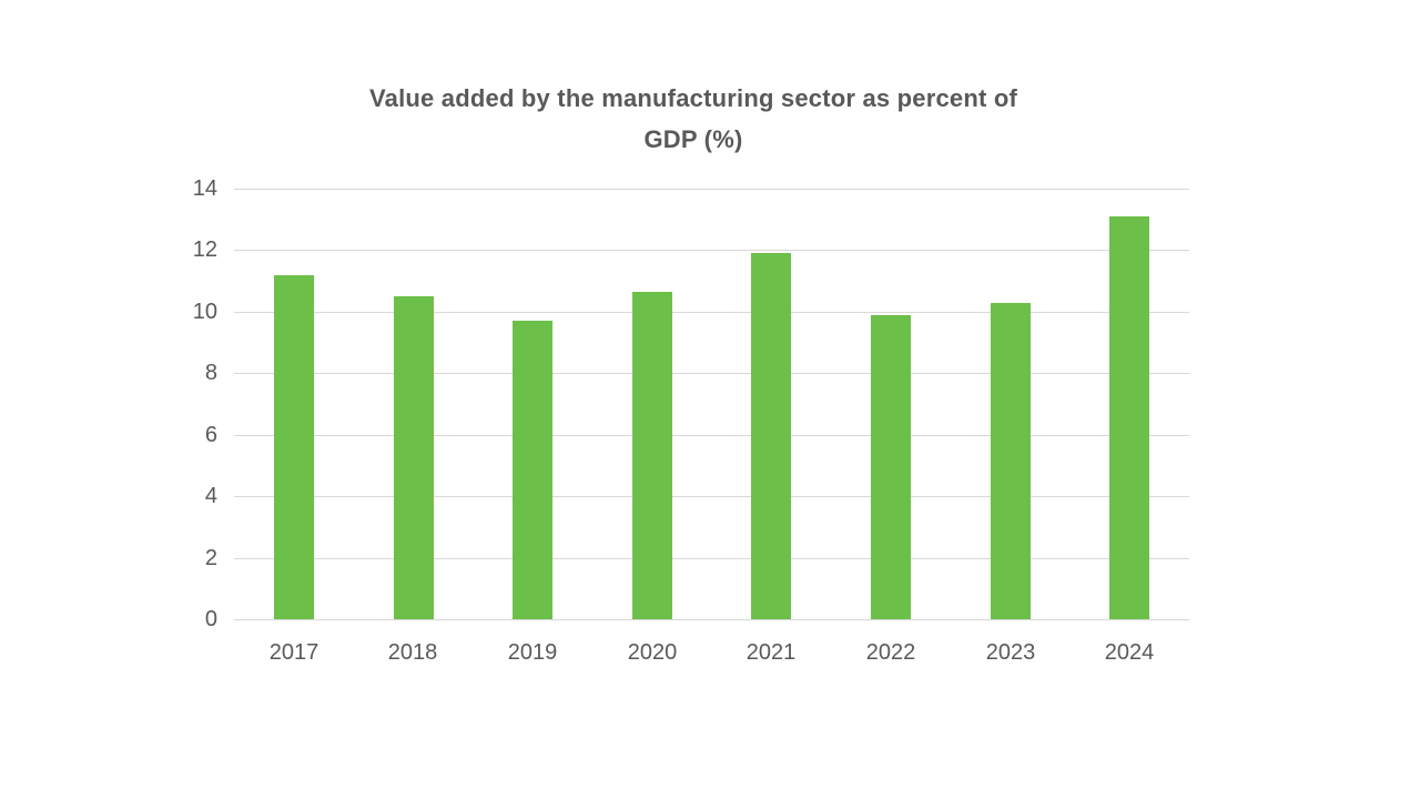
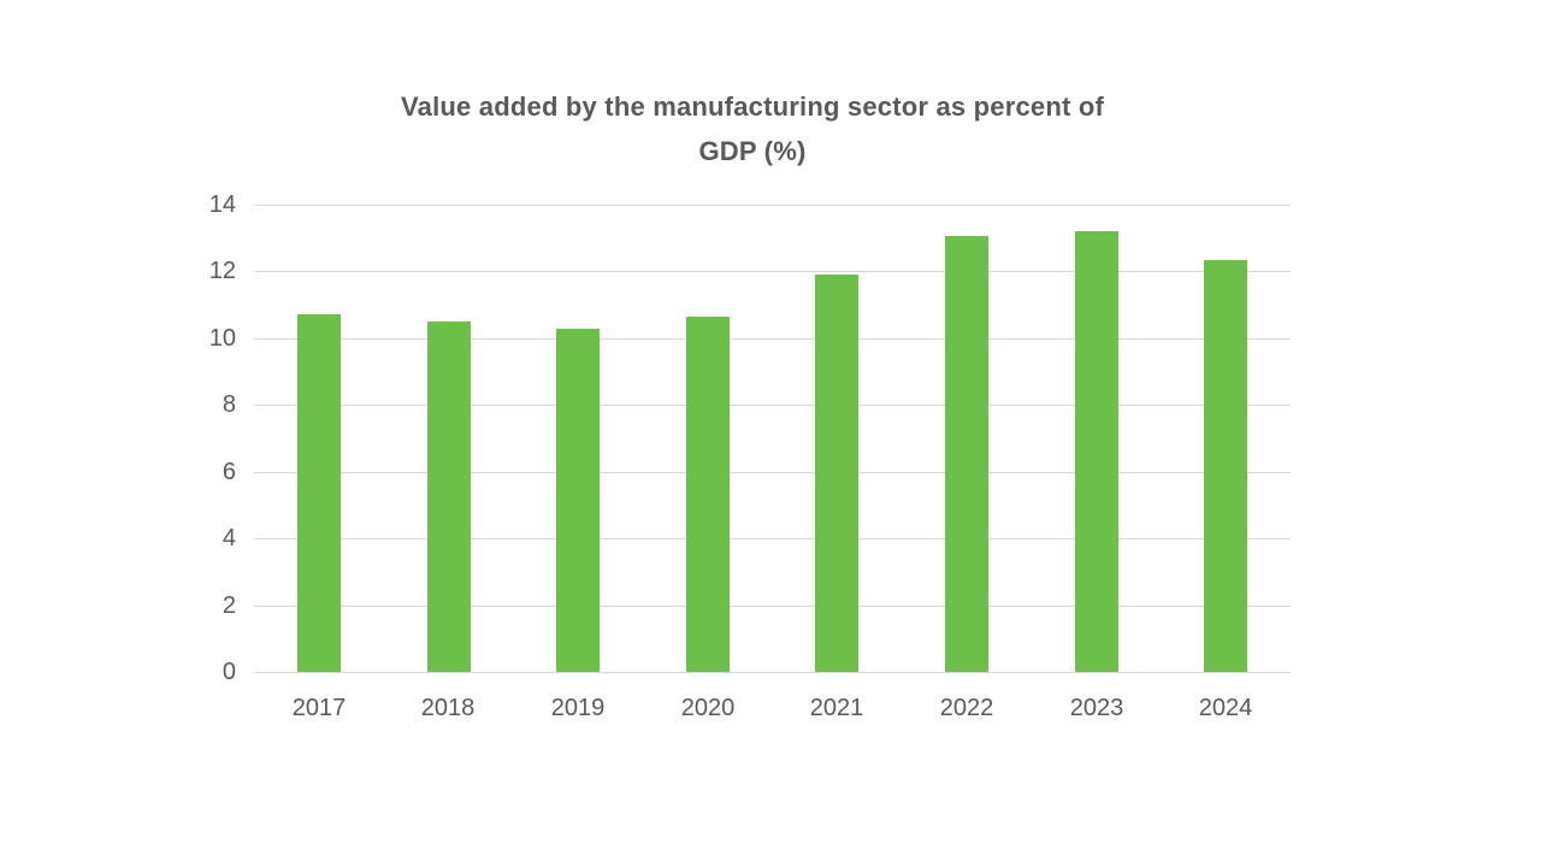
2017: 11.2 -> 10.7
2019: 9.7 -> 10.3
2022: 9.9 -> 13.1
2023: 10.3 -> 13.2
2024: 13.1 -> 12.3
